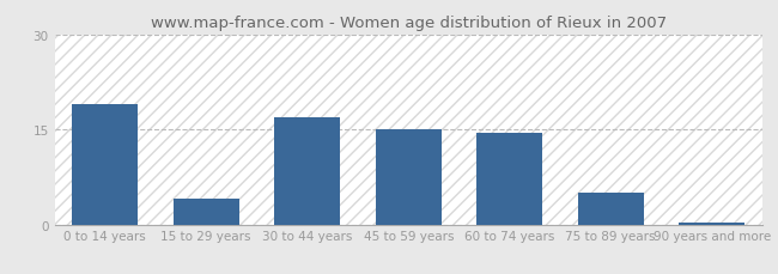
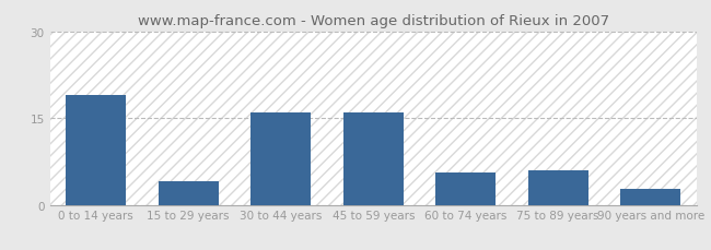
30 to 44 years: 17.0 -> 16.0
45 to 59 years: 15.0 -> 16.0
60 to 74 years: 14.5 -> 5.6
75 to 89 years: 5.0 -> 6.0
90 years and more: 0.3 -> 2.8
